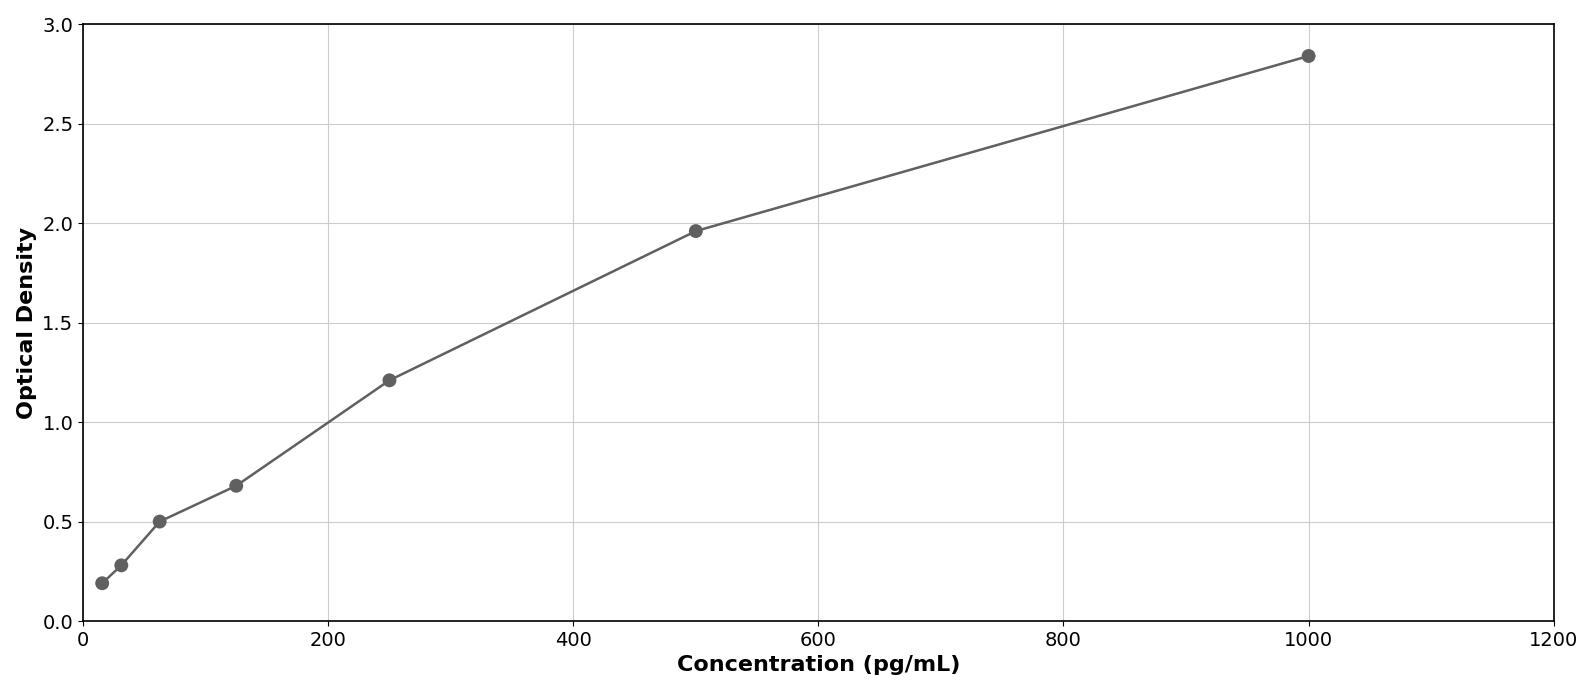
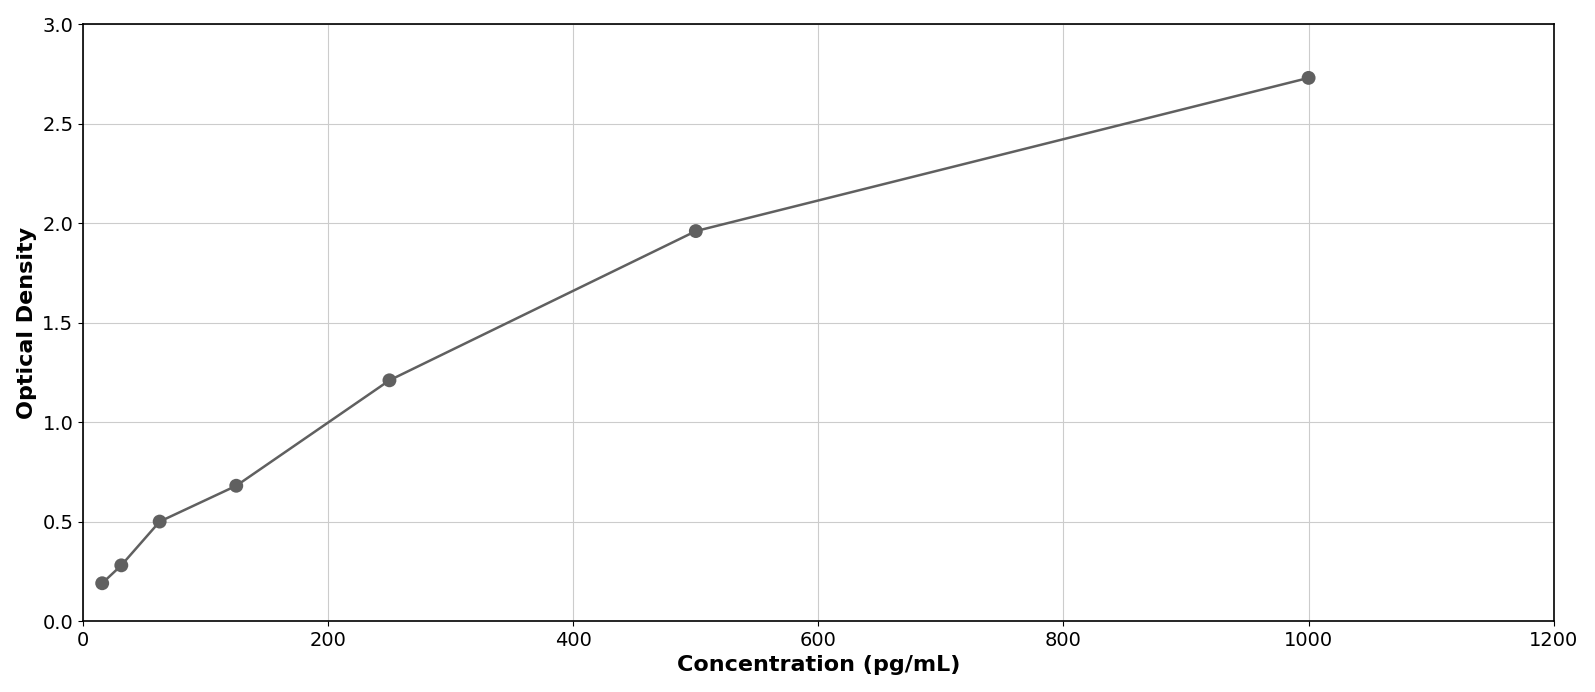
1000: 2.84 -> 2.73
